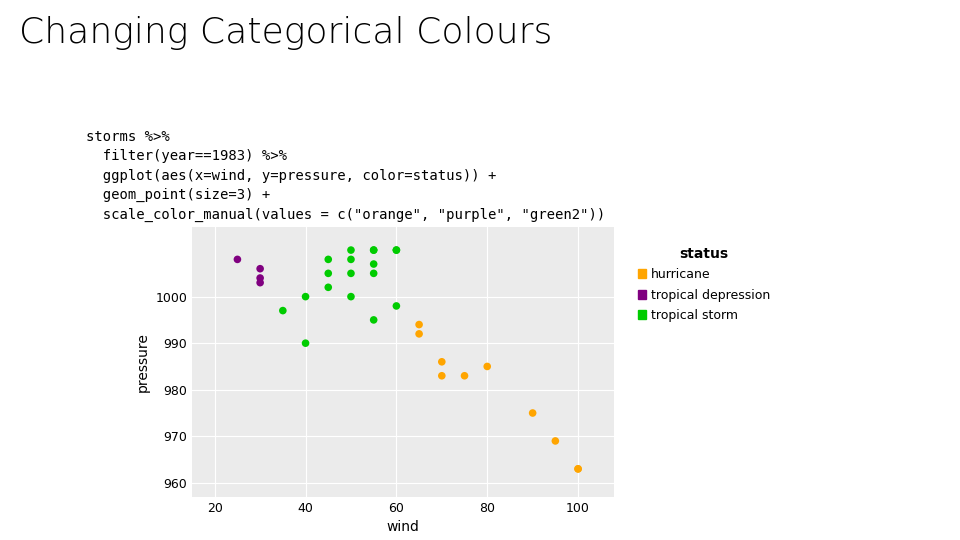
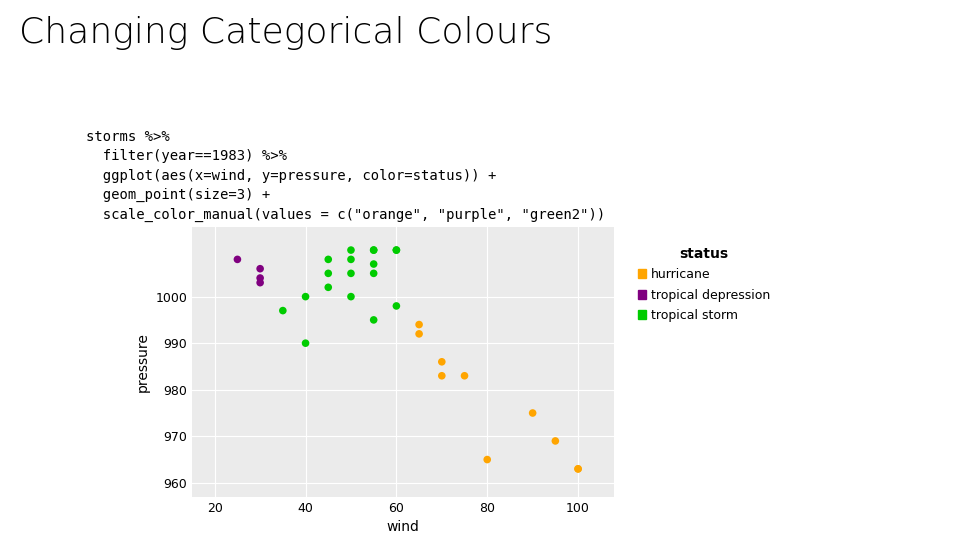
hurricane/80: 985 -> 965
